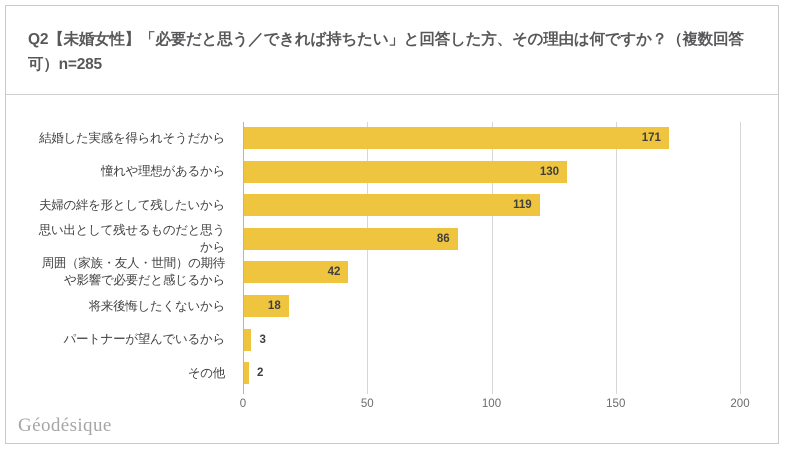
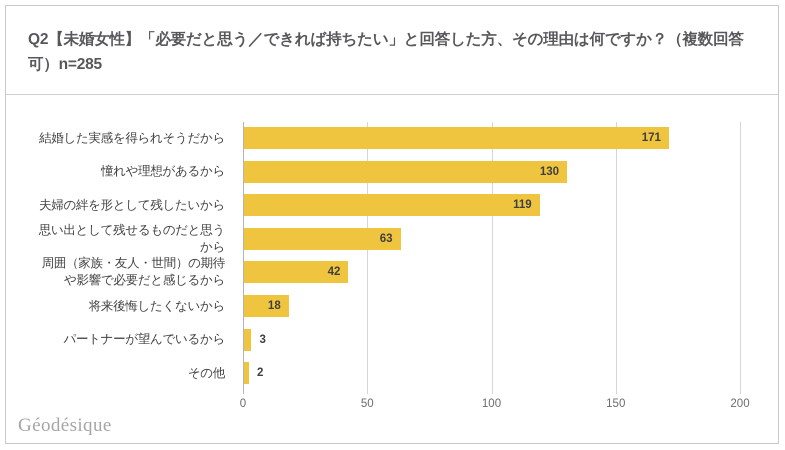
思い出として残せるものだと思う から: 86 -> 63
